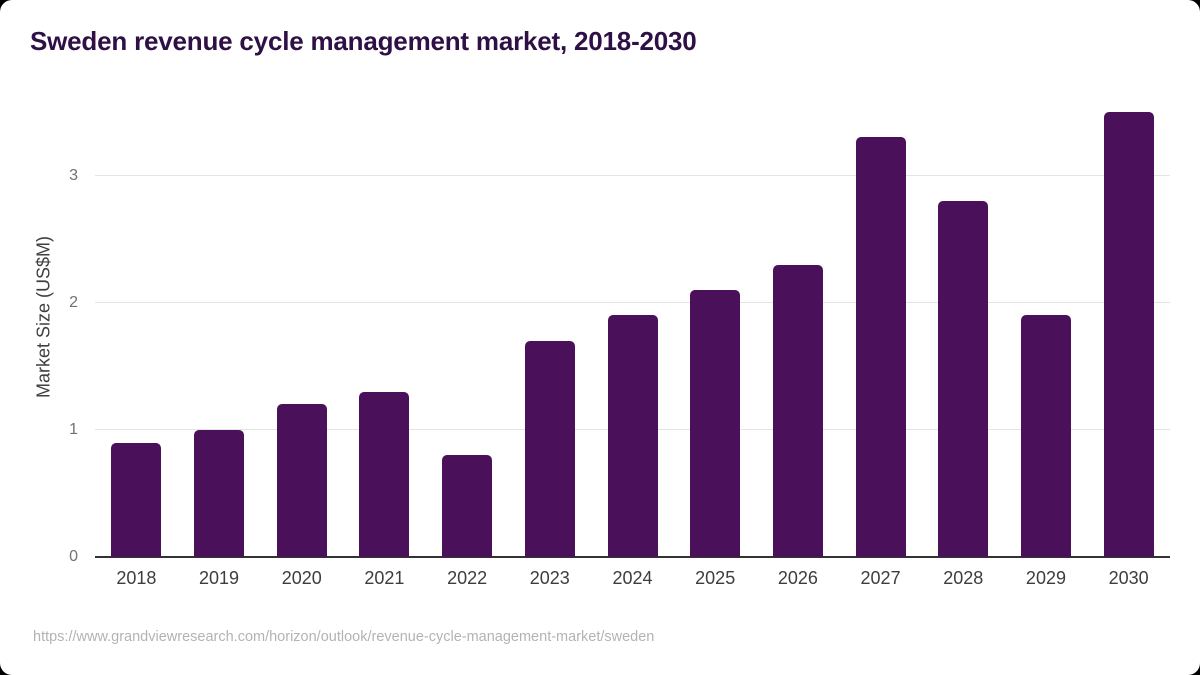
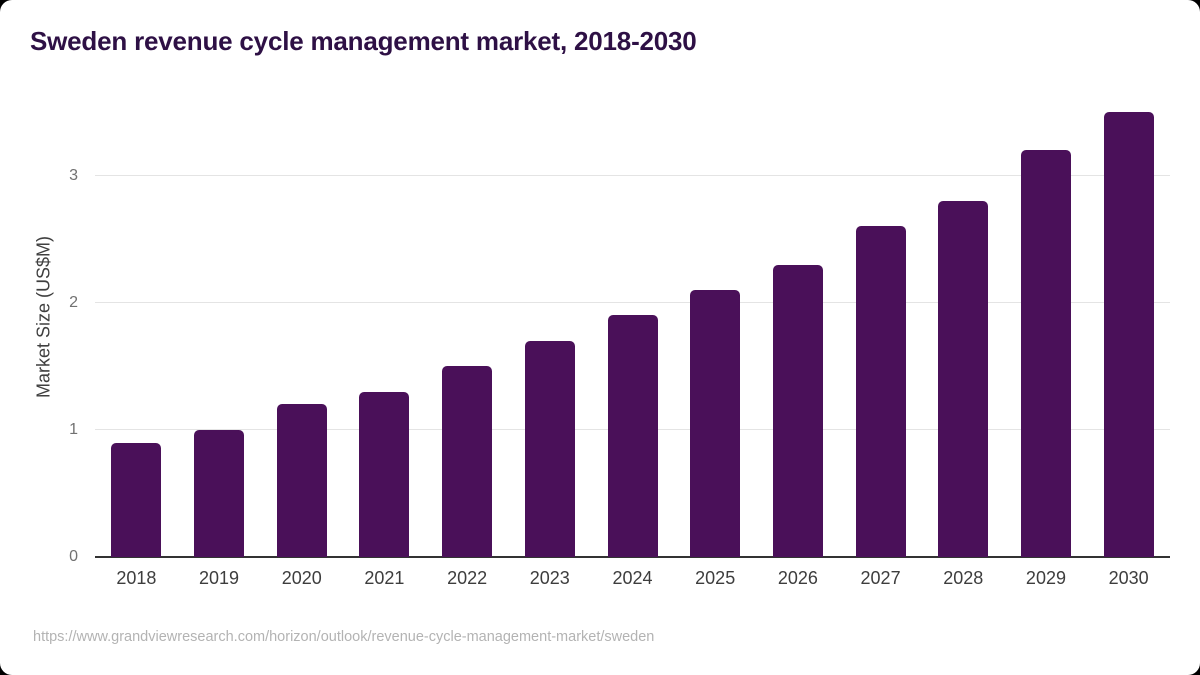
2022: 0.8 -> 1.5
2027: 3.3 -> 2.6
2029: 1.9 -> 3.2
